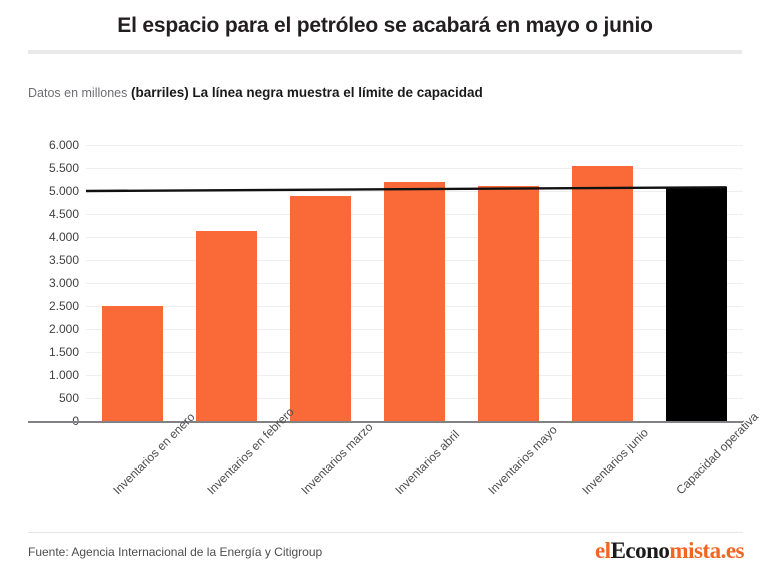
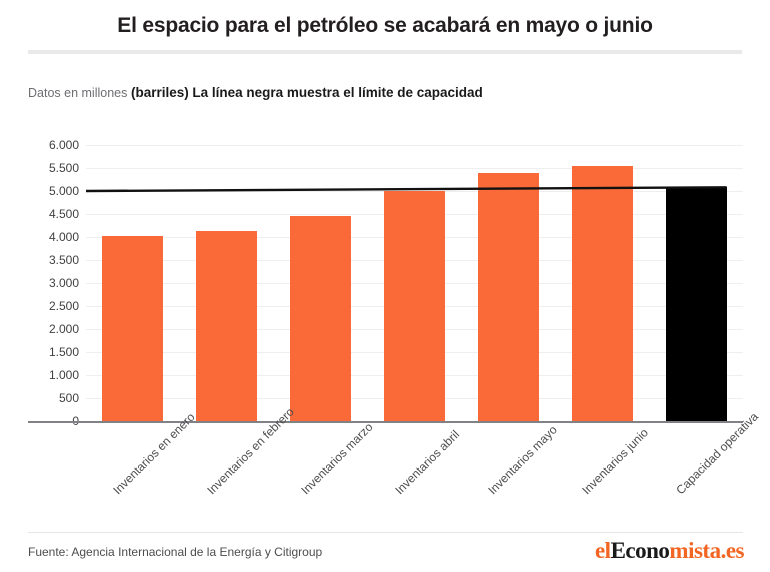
Inventarios en enero: 2500 -> 4000
Inventarios marzo: 4900 -> 4500
Inventarios abril: 5200 -> 5000
Inventarios mayo: 5100 -> 5400
